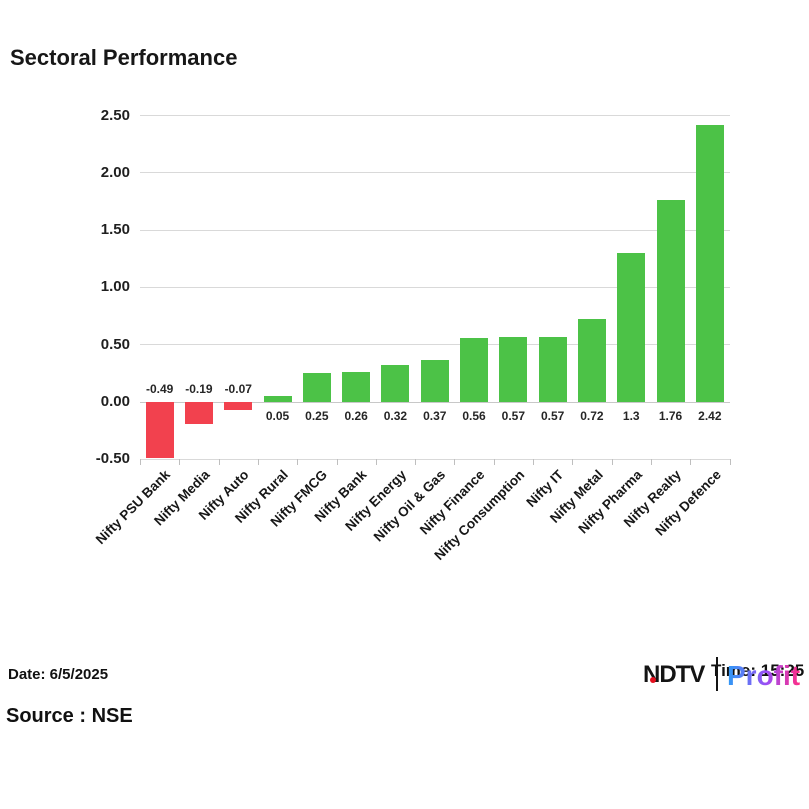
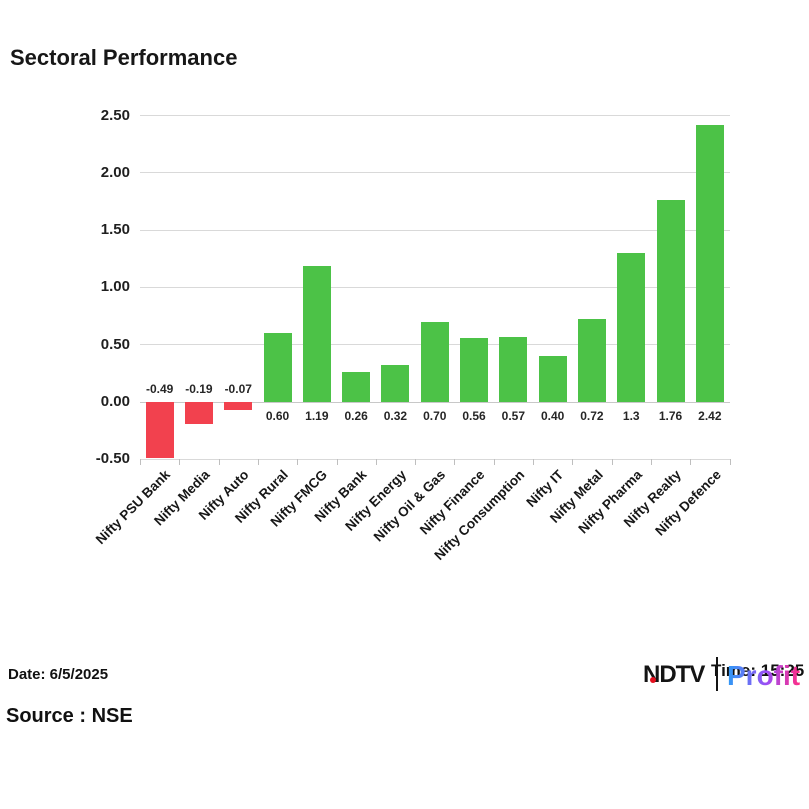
Nifty Rural: 0.05 -> 0.60
Nifty FMCG: 0.25 -> 1.19
Nifty Oil & Gas: 0.37 -> 0.70
Nifty IT: 0.57 -> 0.40
